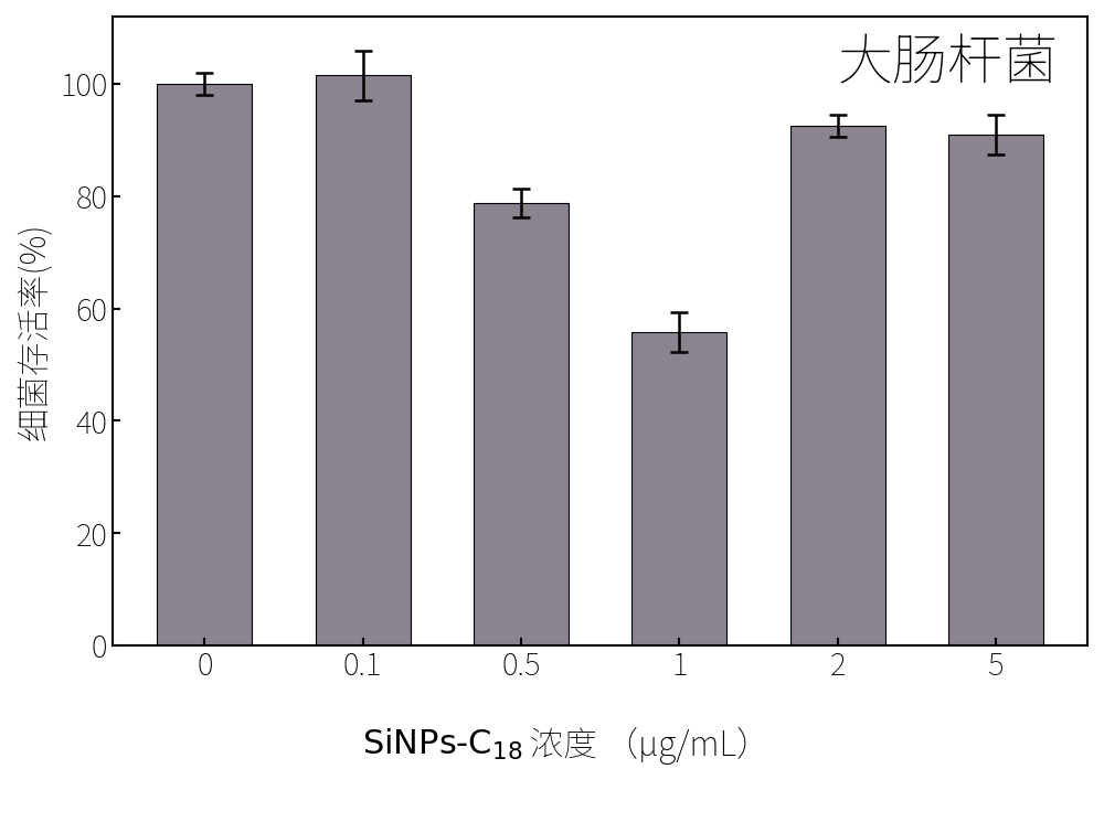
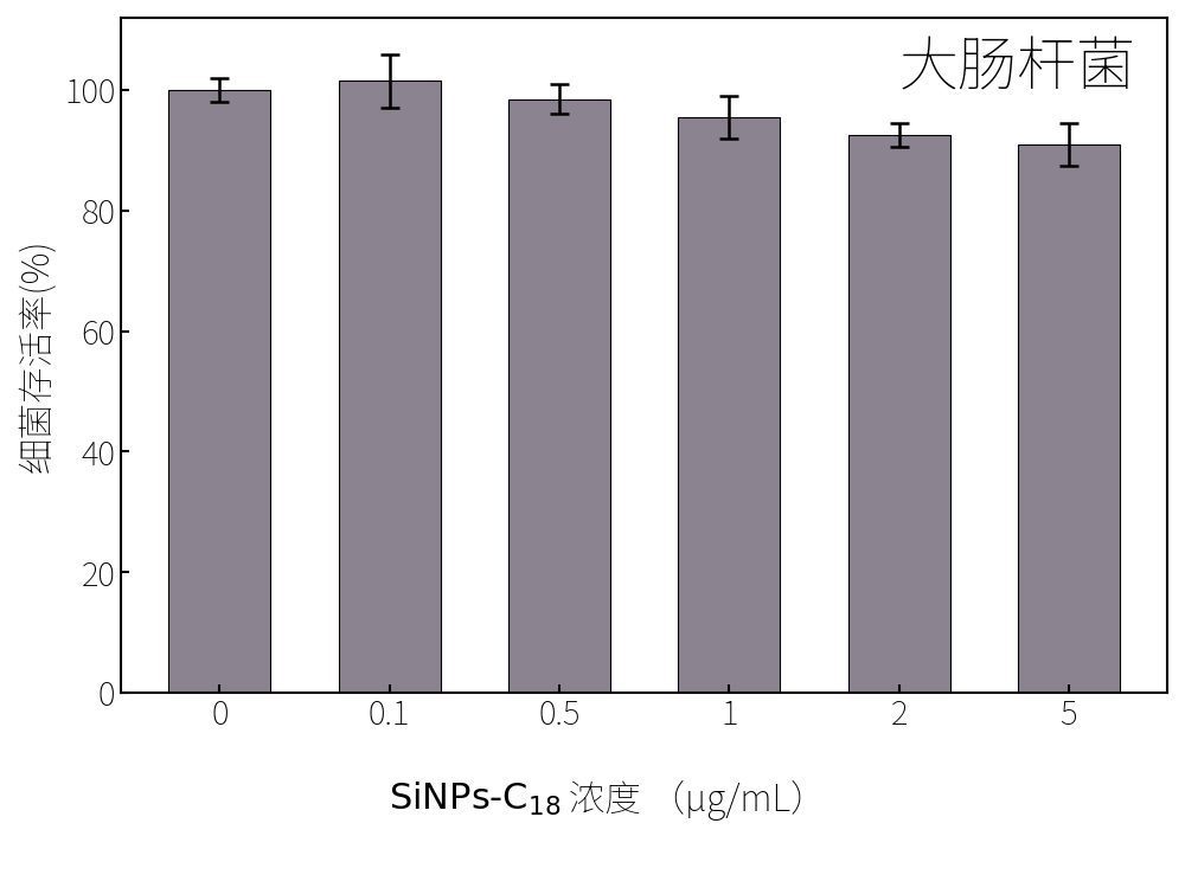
0.5: 78.8 -> 98.5
1: 55.8 -> 95.5
